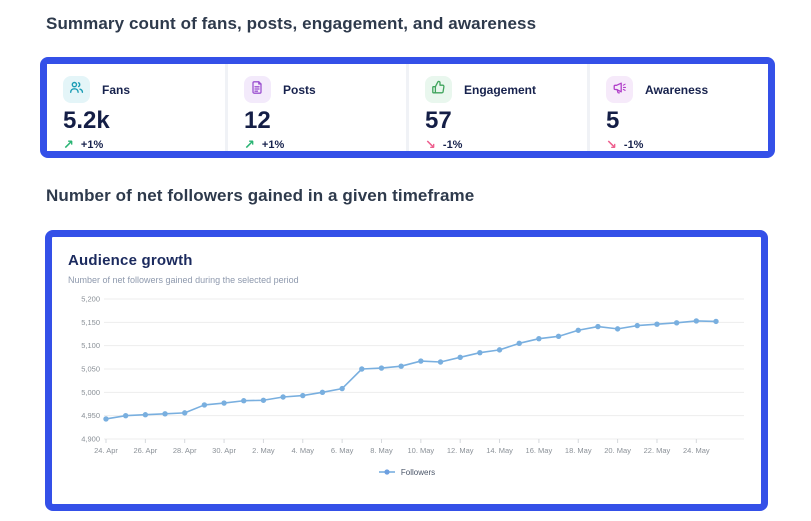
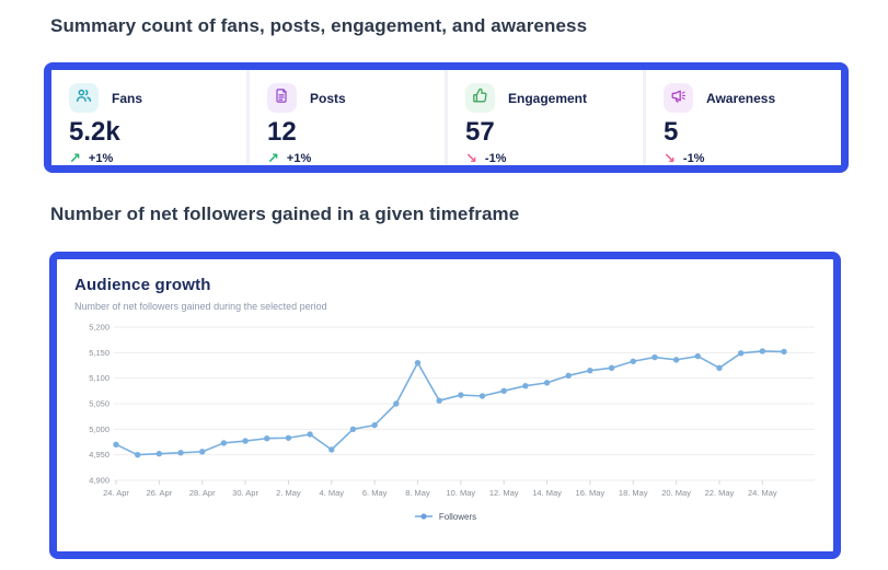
24. Apr: 4940 -> 4970
4. May: 4990 -> 4960
8. May: 5050 -> 5130
22. May: 5150 -> 5120
